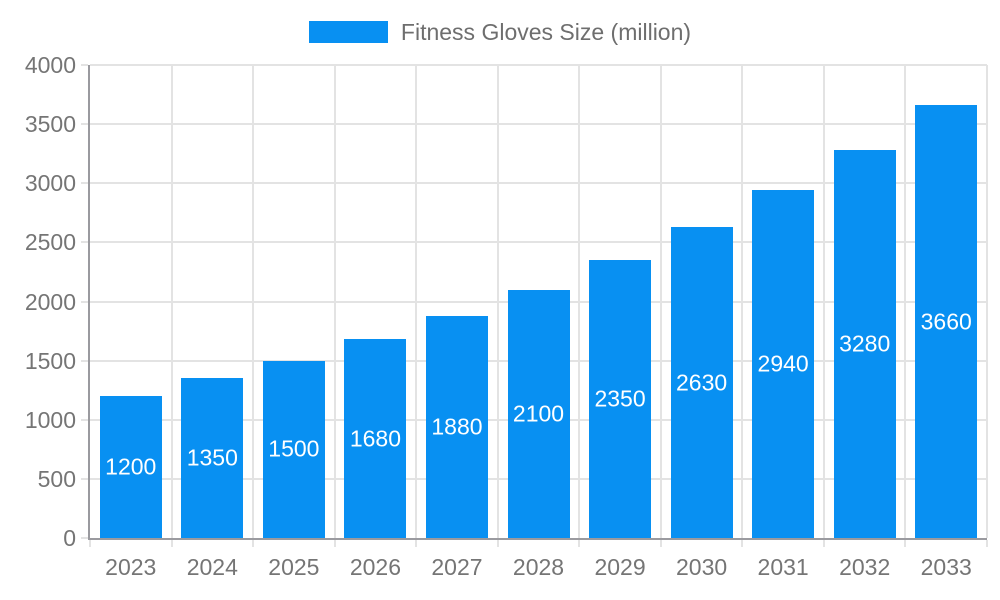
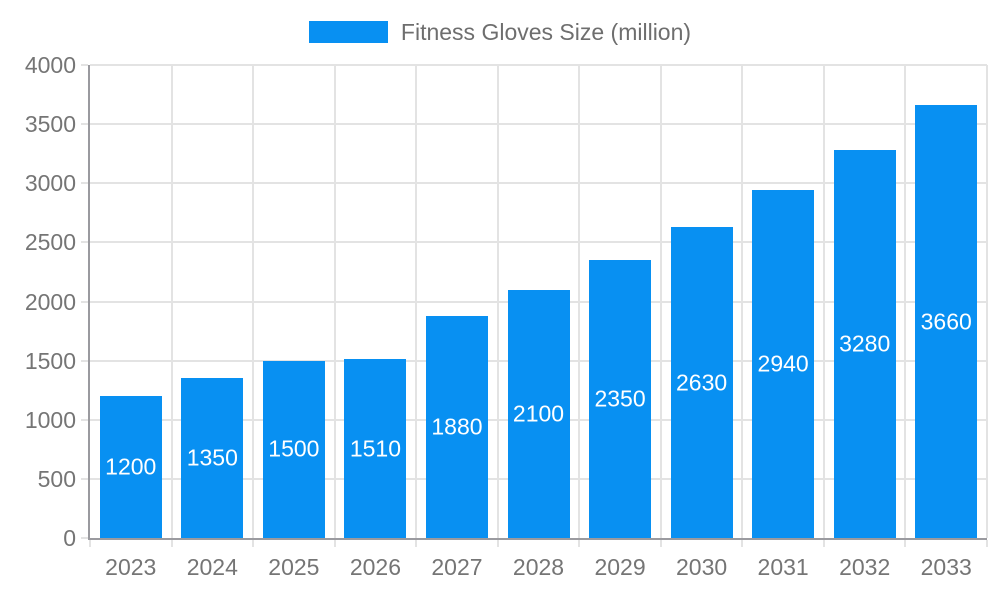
2026: 1680 -> 1510
